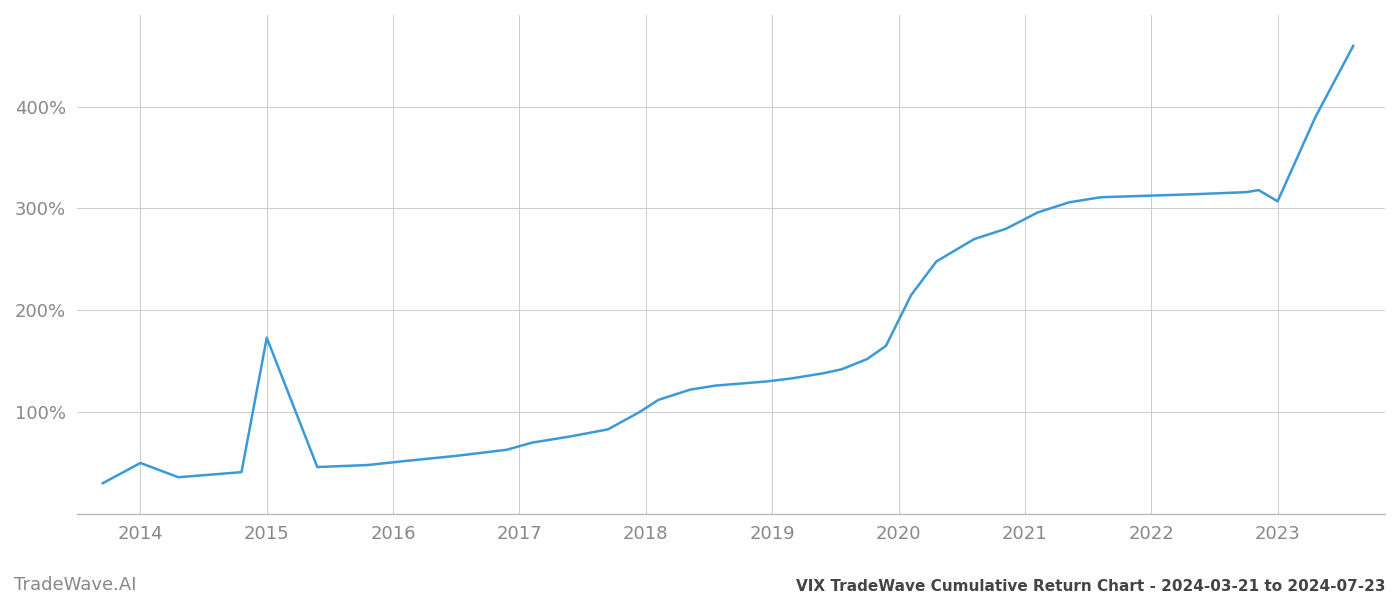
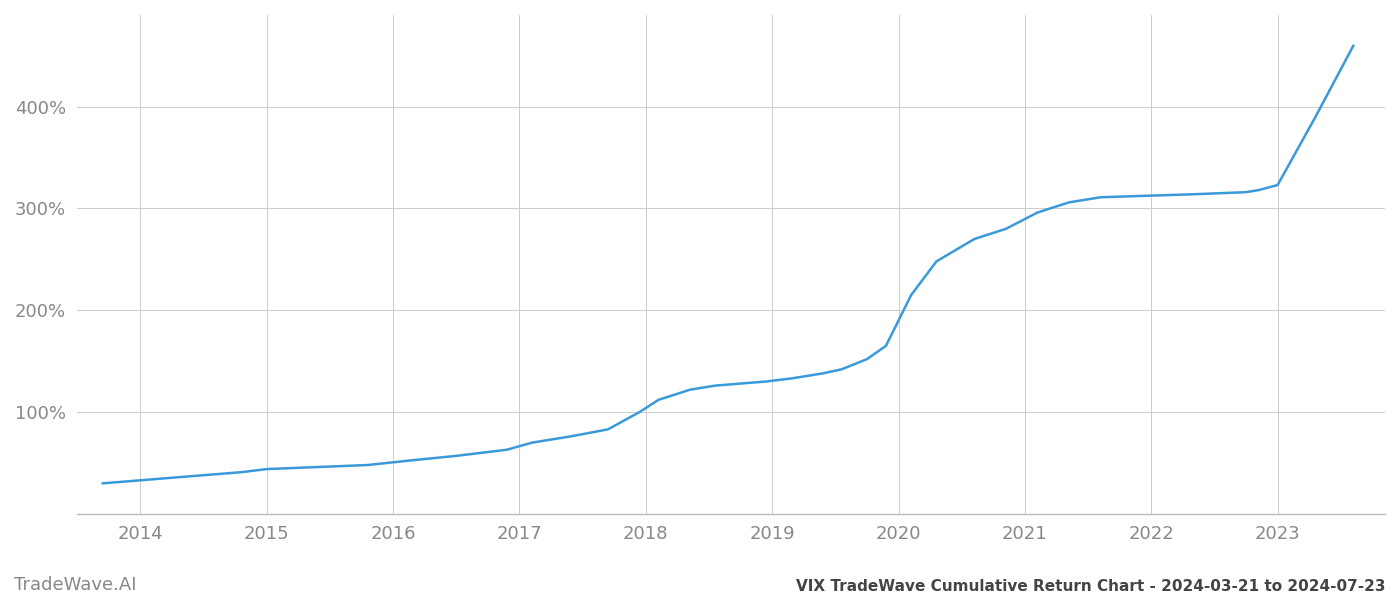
2014: 50% -> 33%
2015: 173% -> 44%
2023: 307% -> 323%
